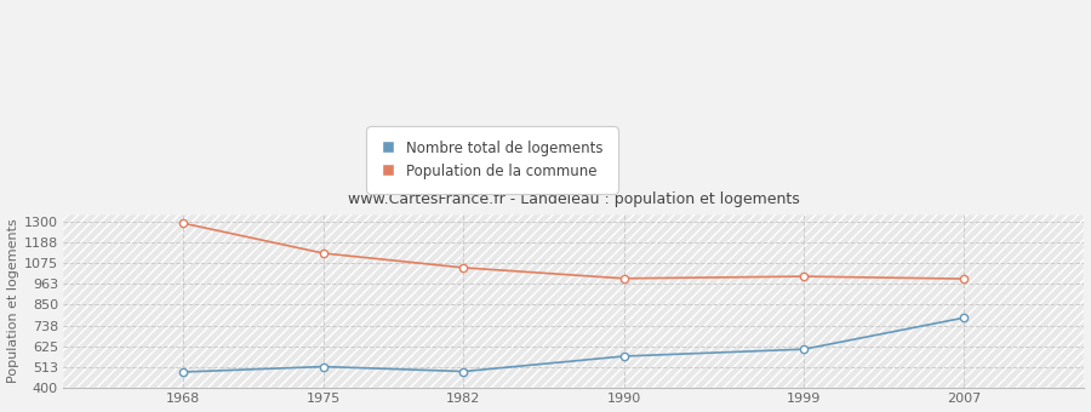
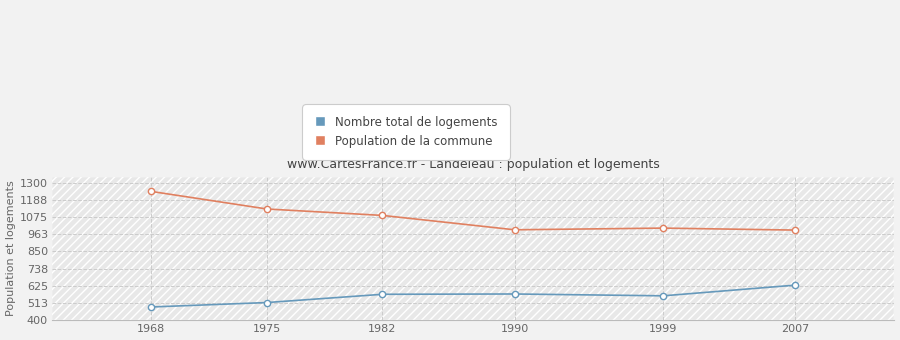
Population de la commune/1968: 1290 -> 1240
Nombre total de logements/1982: 490 -> 570
Population de la commune/1982: 1050 -> 1090
Nombre total de logements/1999: 610 -> 560
Nombre total de logements/2007: 780 -> 630
